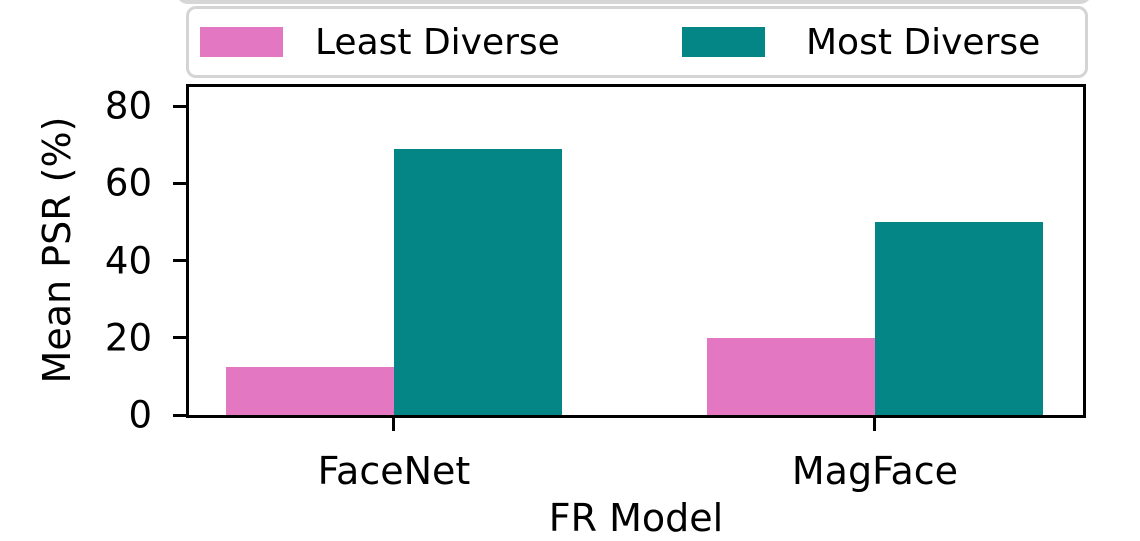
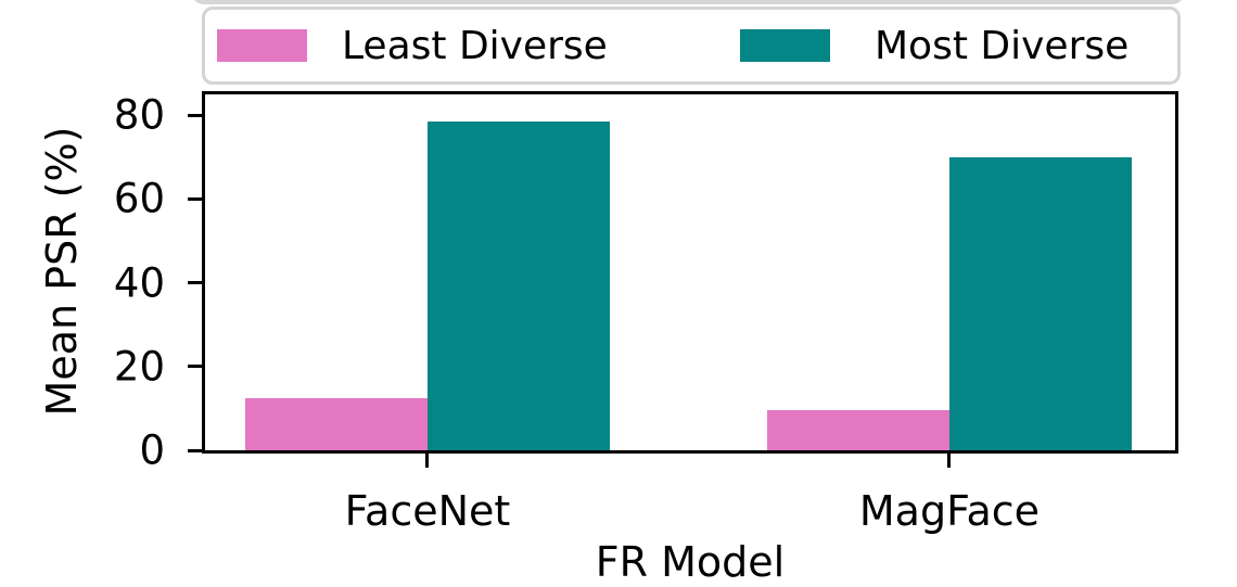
Most Diverse/FaceNet: 69 -> 78
Least Diverse/MagFace: 20 -> 10
Most Diverse/MagFace: 50 -> 70
